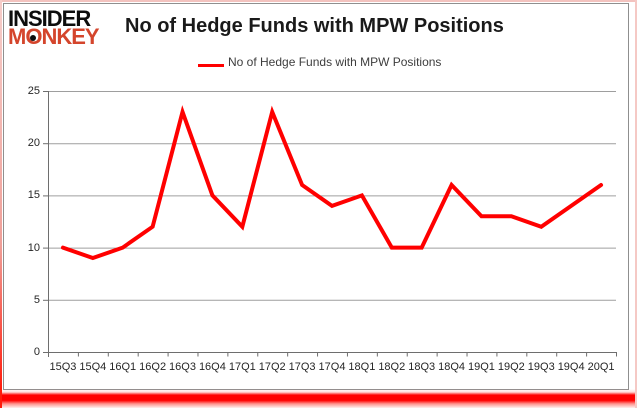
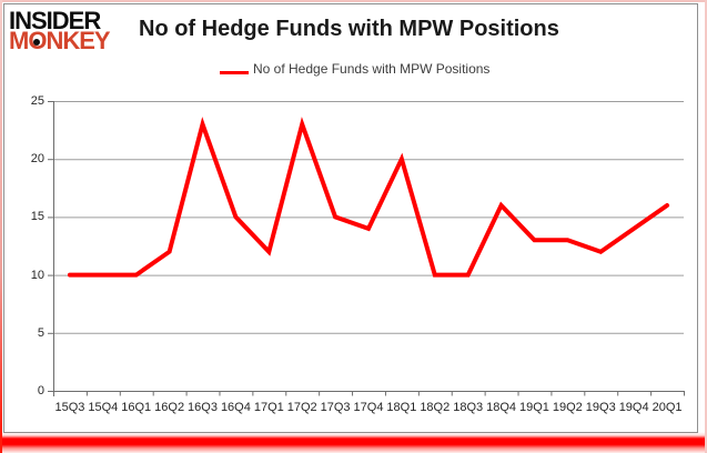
15Q4: 9 -> 10
17Q3: 16 -> 15
18Q1: 15 -> 20
